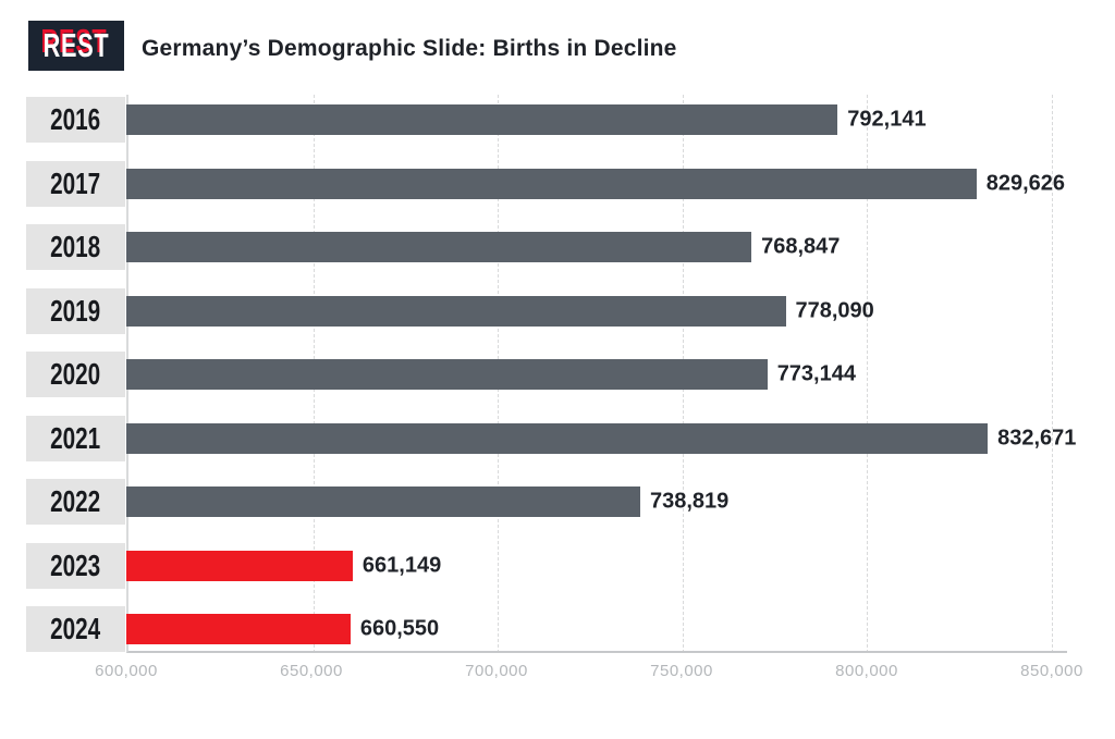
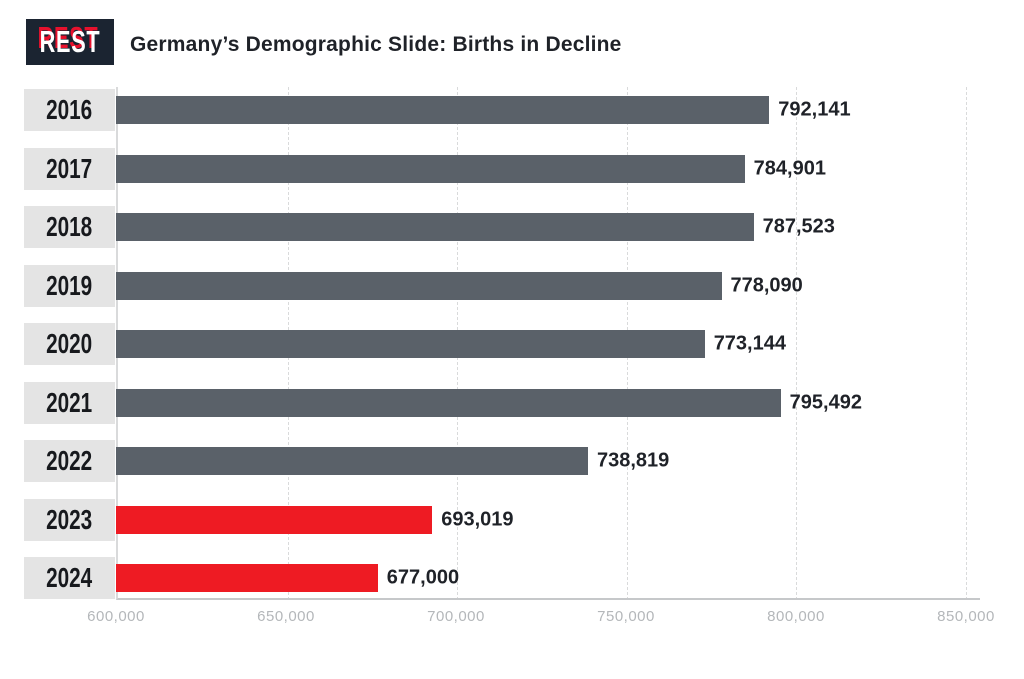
2017: 829,626 -> 784,901
2018: 768,847 -> 787,523
2021: 832,671 -> 795,492
2023: 661,149 -> 693,019
2024: 660,550 -> 677,000
